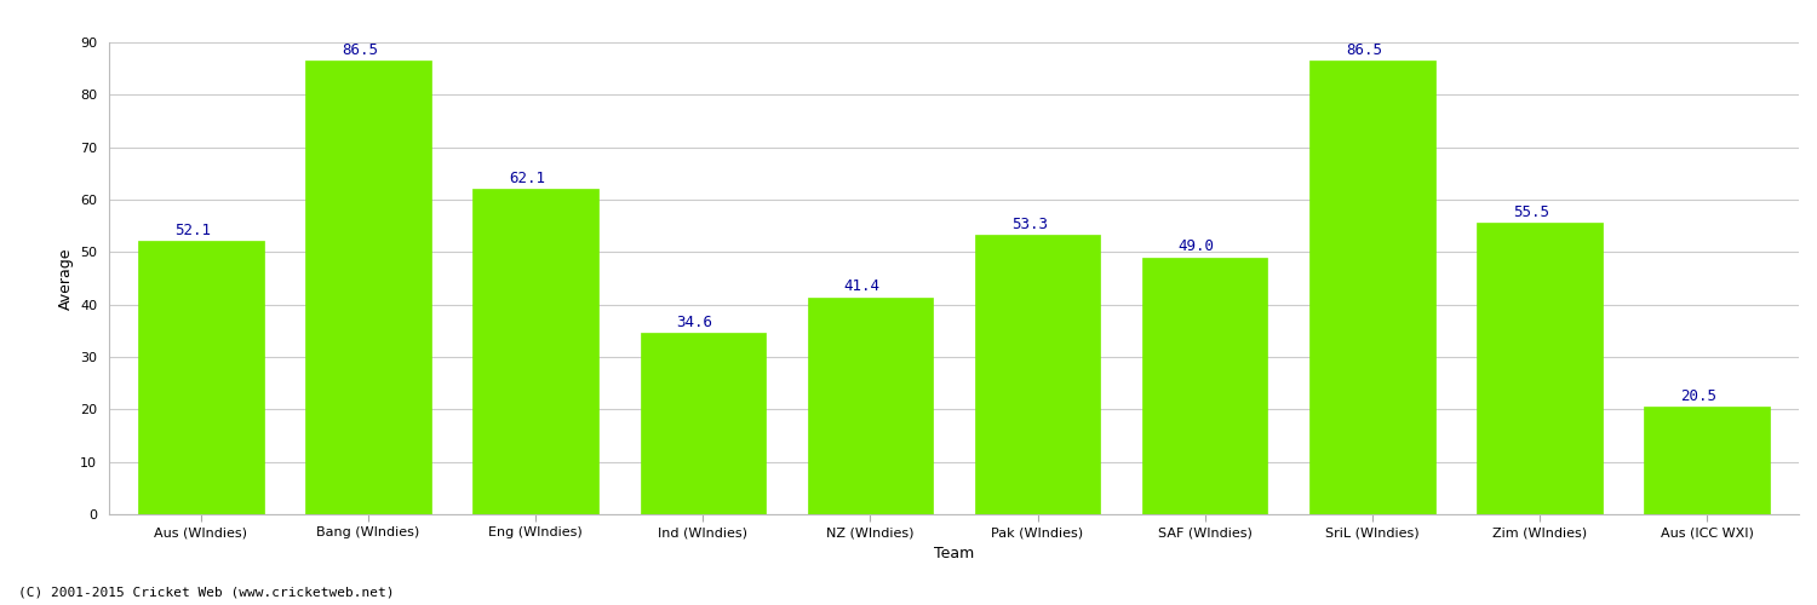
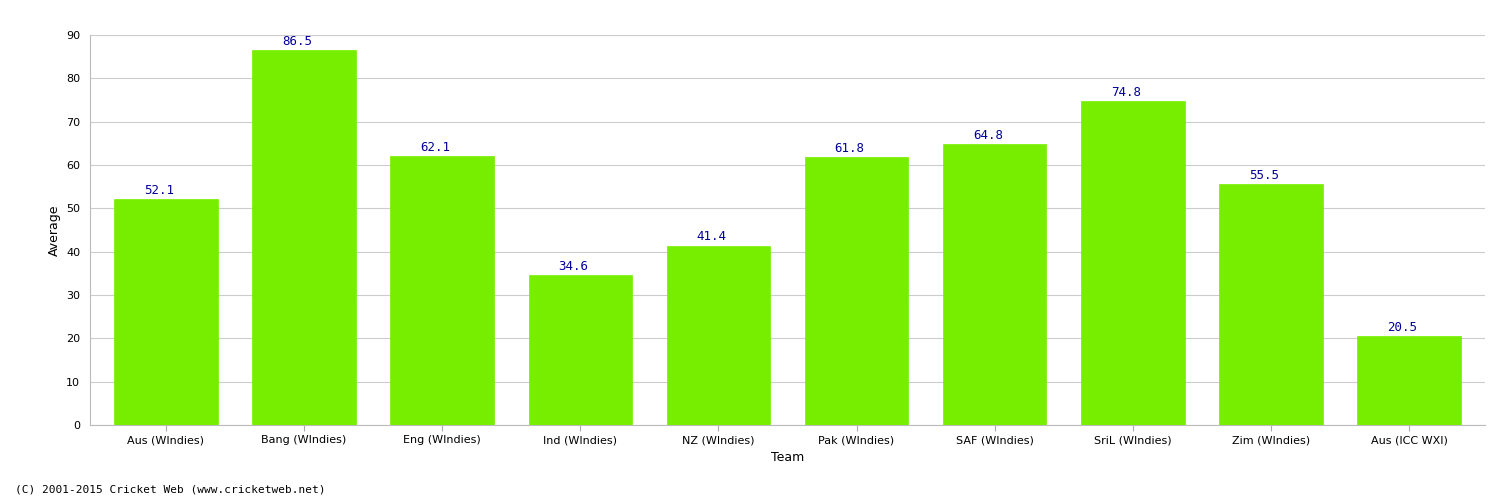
Pak (WIndies): 53.3 -> 61.8
SAF (WIndies): 49.0 -> 64.8
SriL (WIndies): 86.5 -> 74.8
